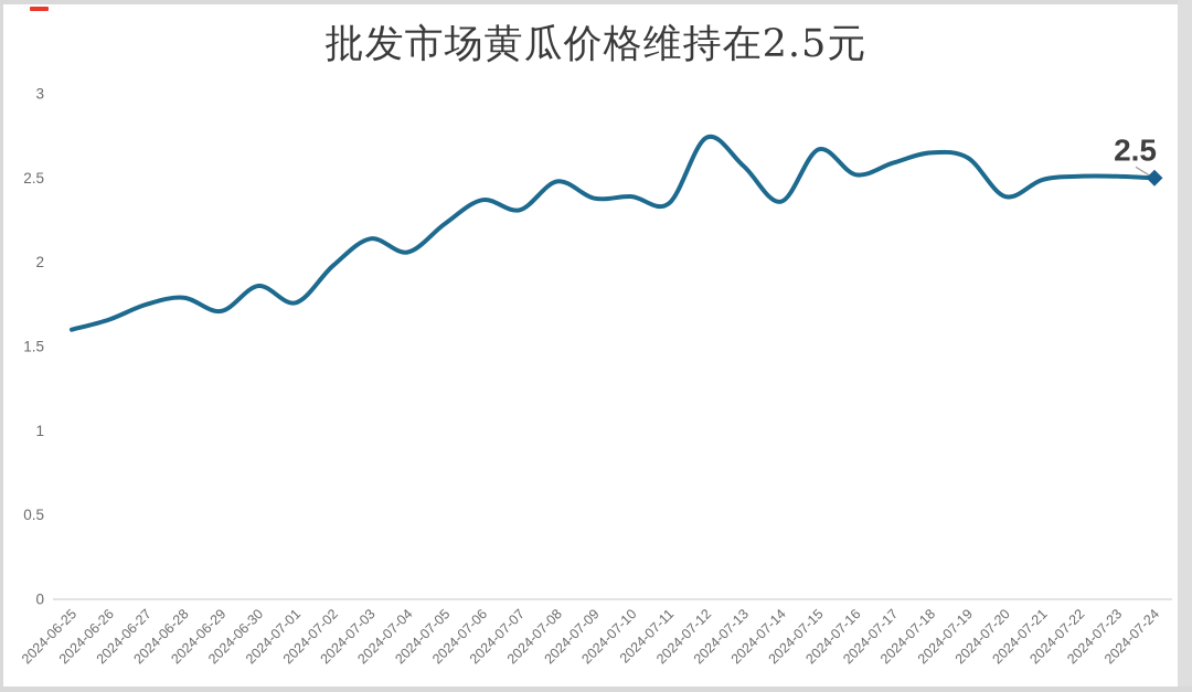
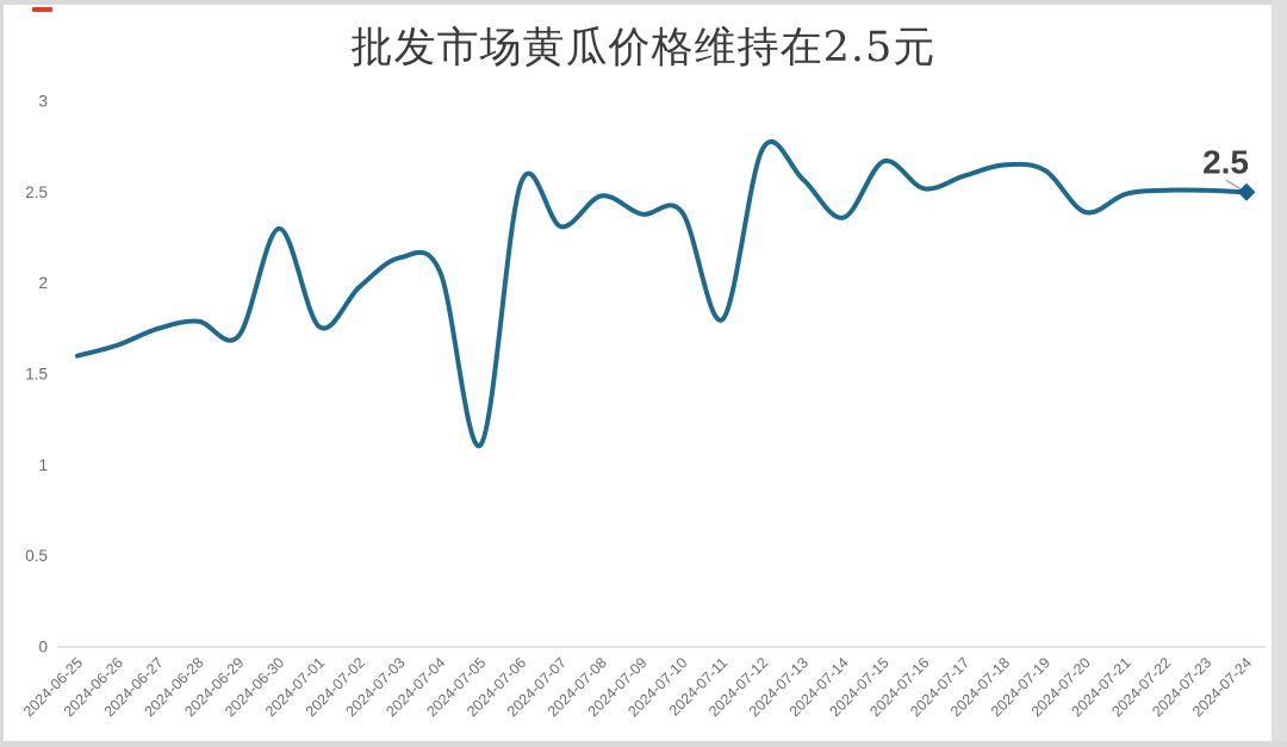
2024-06-30: 1.86 -> 2.30
2024-07-05: 2.23 -> 1.11
2024-07-06: 2.37 -> 2.55
2024-07-11: 2.35 -> 1.80
